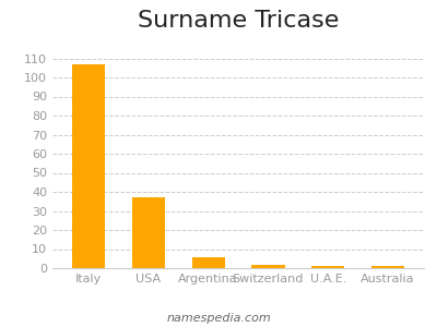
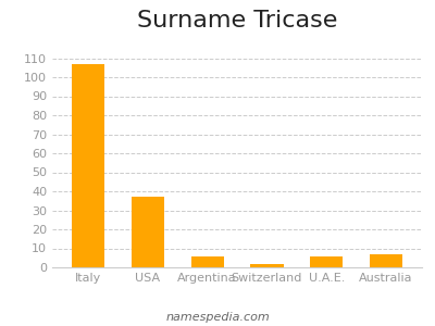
U.A.E.: 1 -> 6
Australia: 1 -> 7
